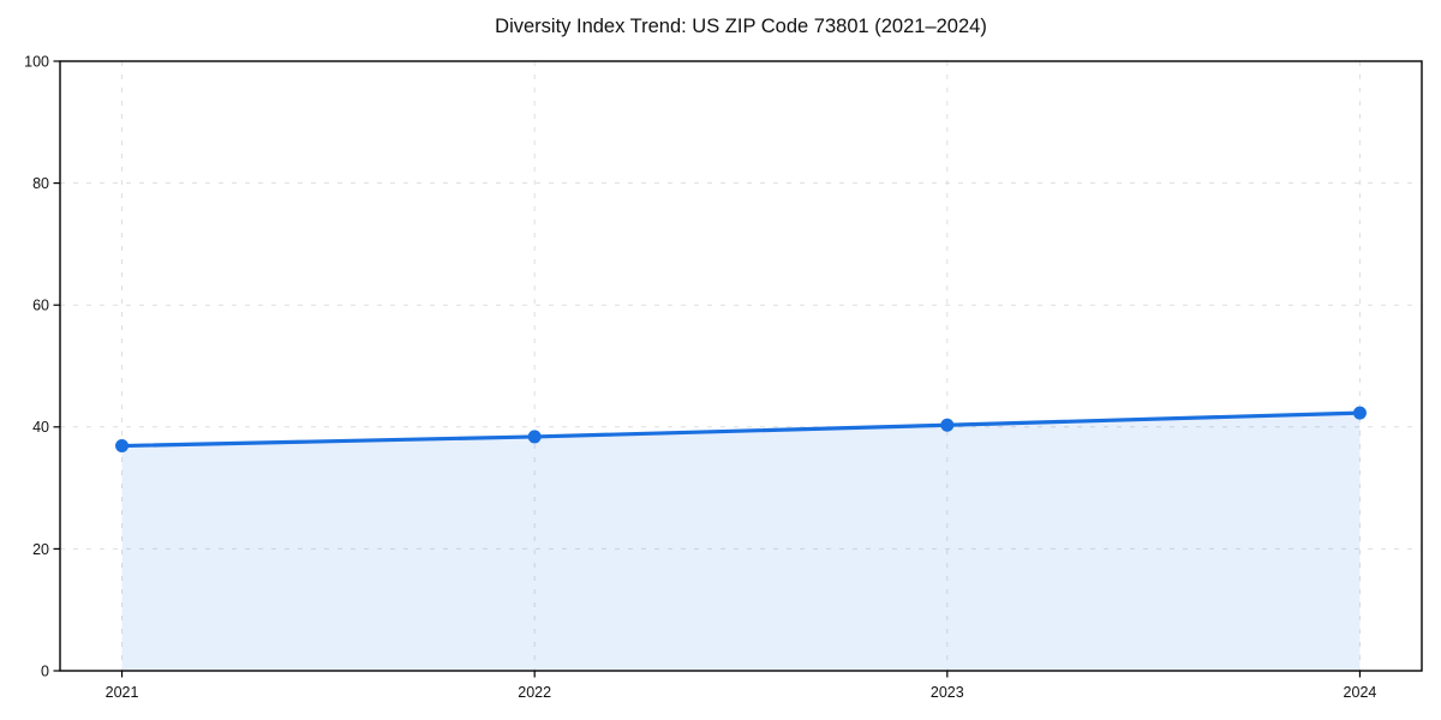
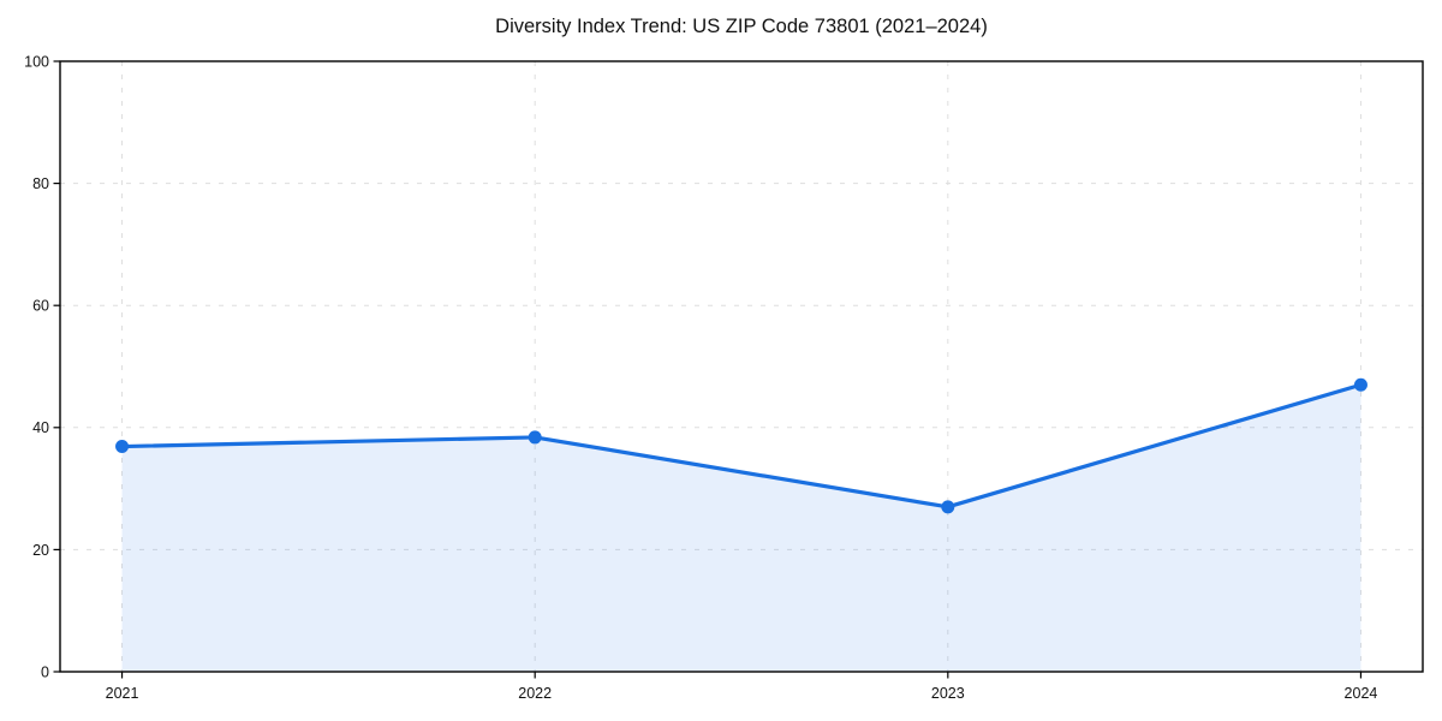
2023: 40 -> 27
2024: 42 -> 47
